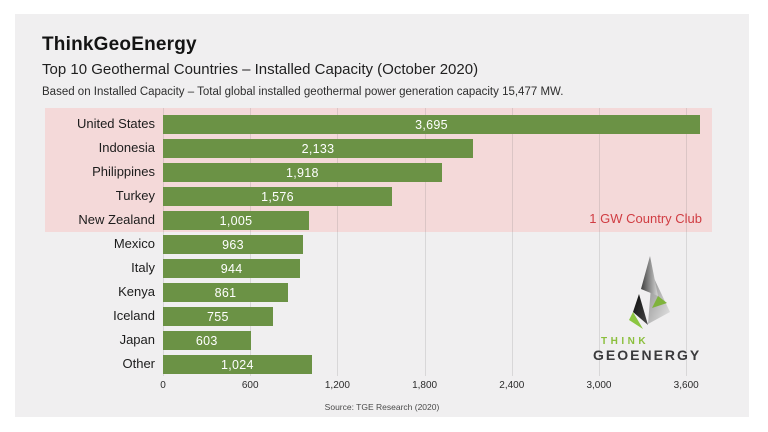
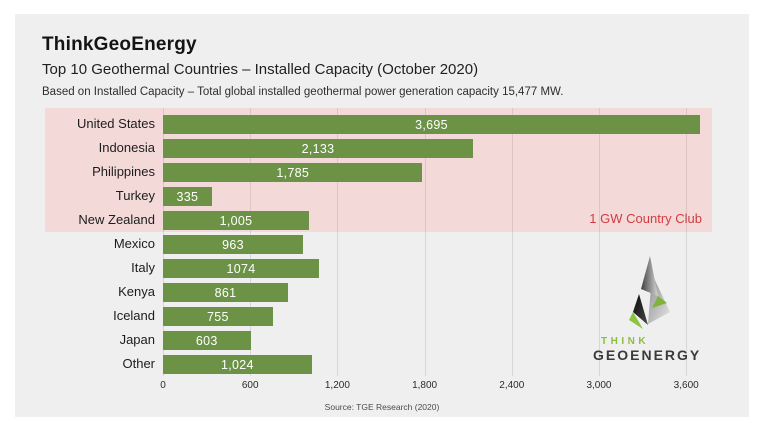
Philippines: 1,918 -> 1,785
Turkey: 1,576 -> 335
Italy: 944 -> 1074
